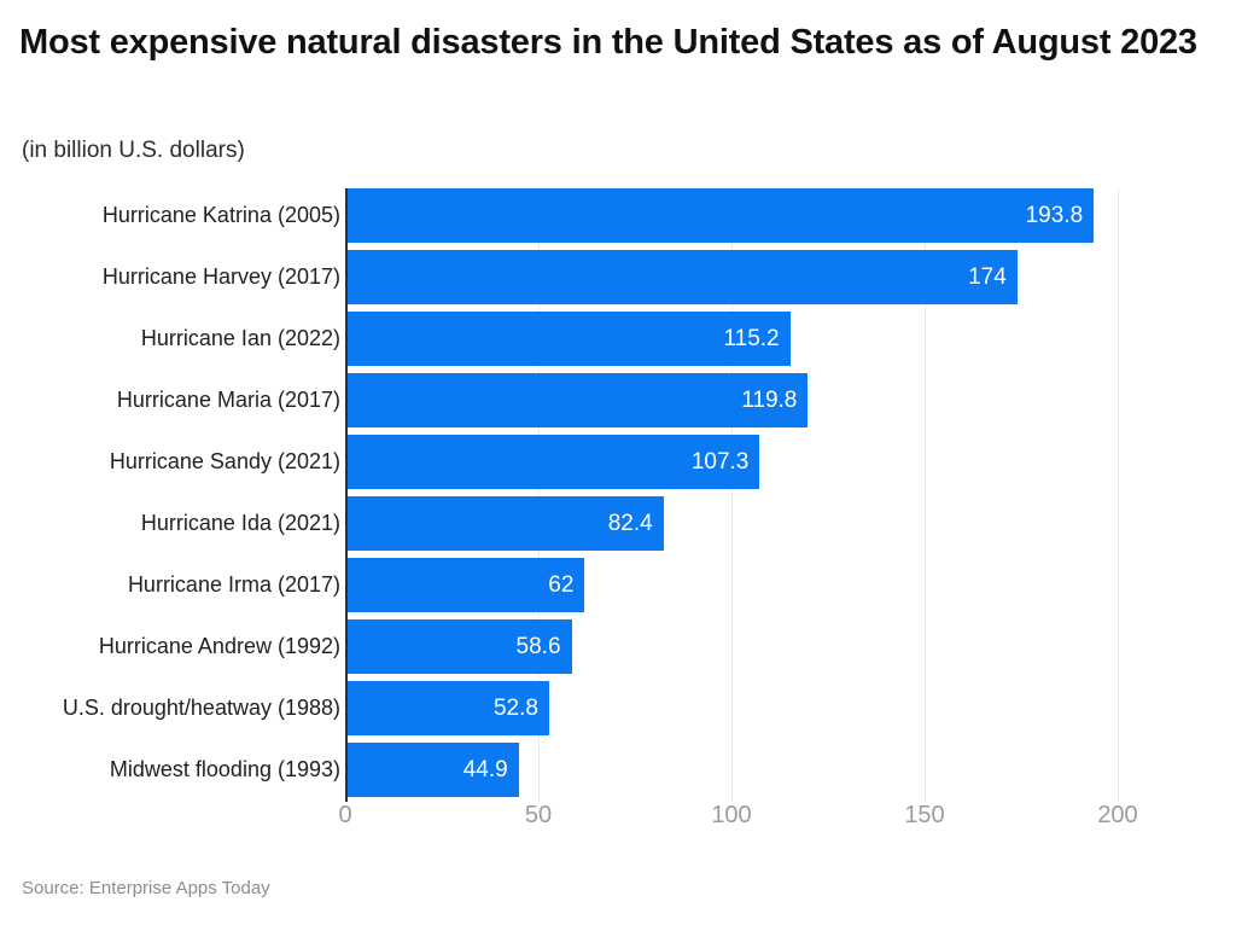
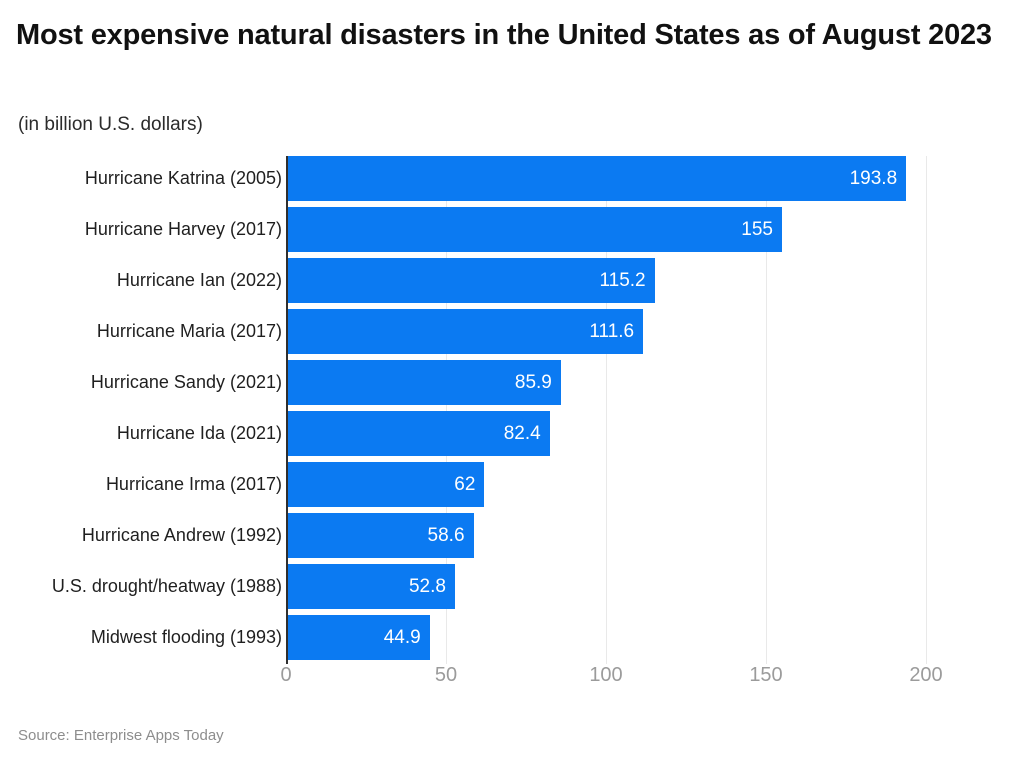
Hurricane Harvey (2017): 174 -> 155
Hurricane Maria (2017): 119.8 -> 111.6
Hurricane Sandy (2021): 107.3 -> 85.9
